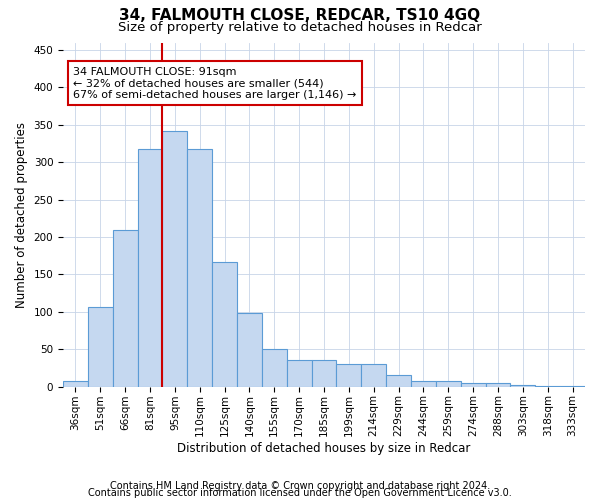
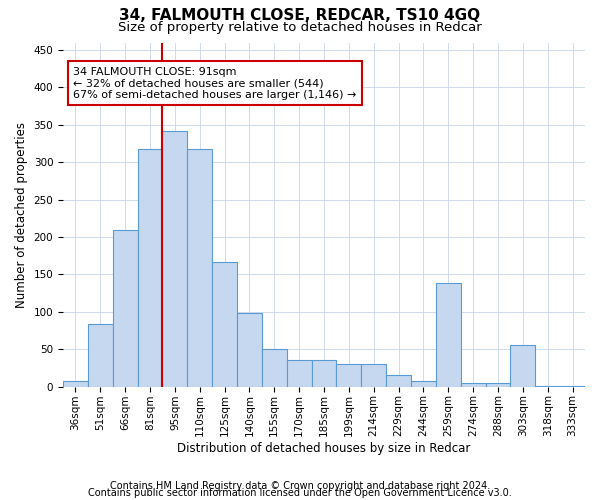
51sqm: 107 -> 84
259sqm: 8 -> 138
303sqm: 2 -> 56
